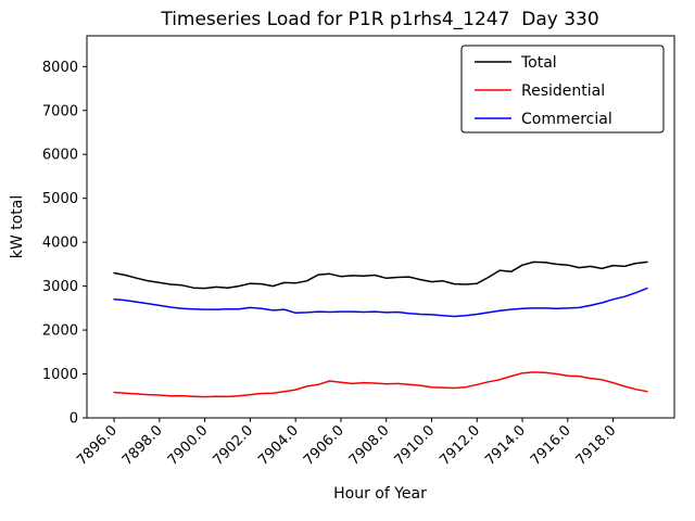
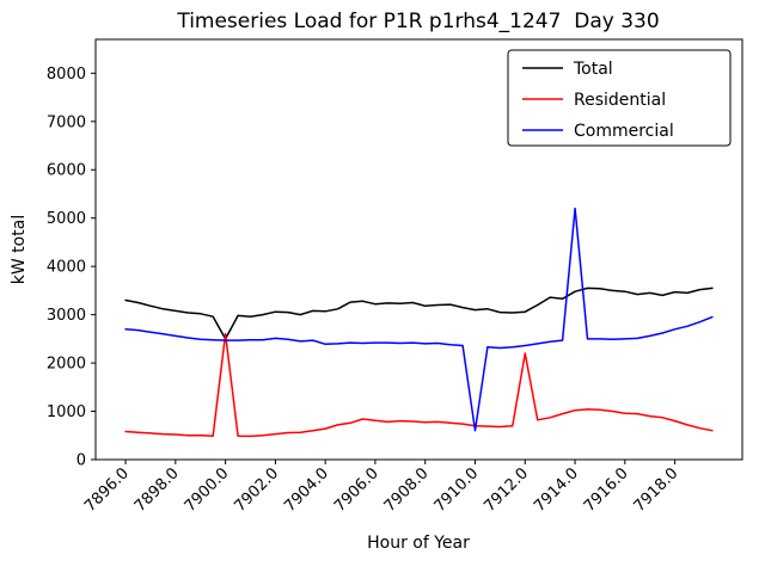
Total/7900.0: 3000 -> 2500
Residential/7900.0: 500 -> 2600
Commercial/7910.0: 2400 -> 600
Residential/7912.0: 800 -> 2200
Commercial/7914.0: 2500 -> 5200
